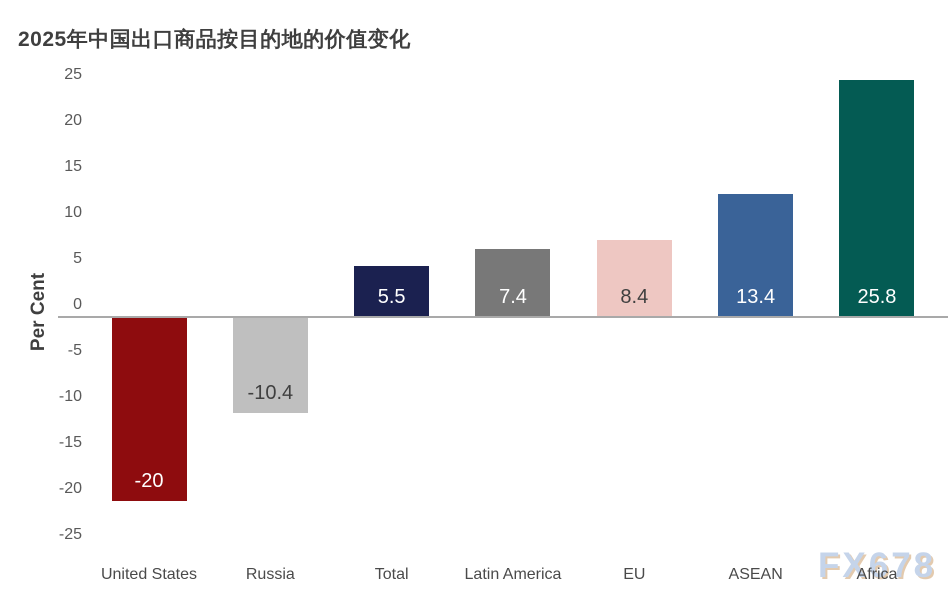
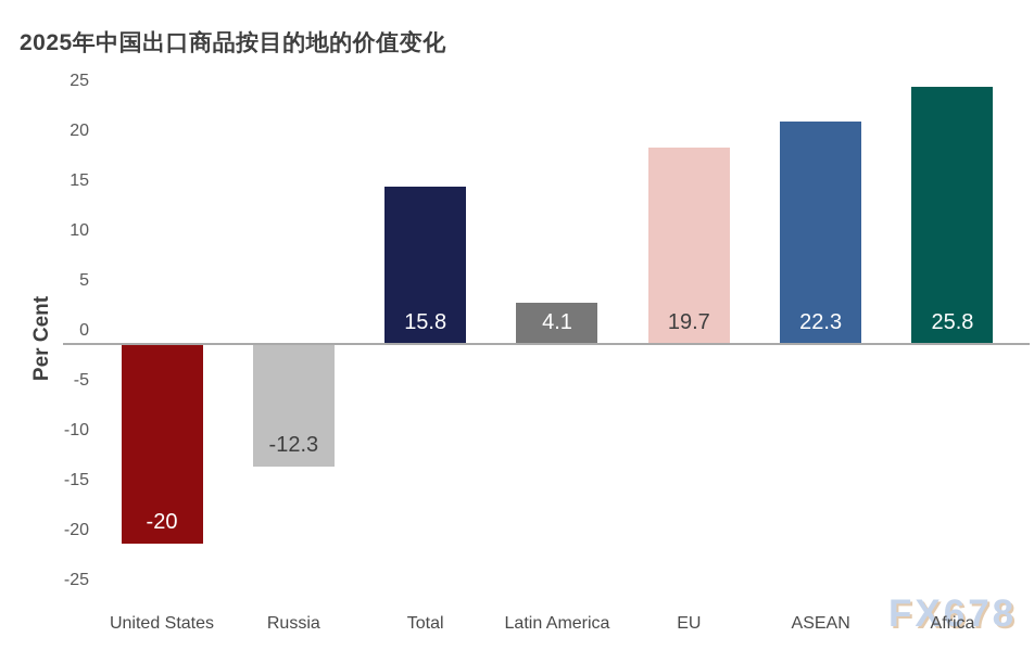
Russia: -10.4 -> -12.3
Total: 5.5 -> 15.8
Latin America: 7.4 -> 4.1
EU: 8.4 -> 19.7
ASEAN: 13.4 -> 22.3
